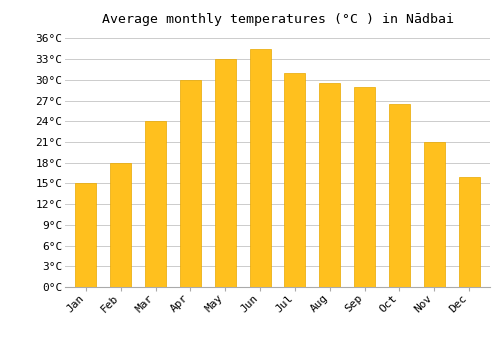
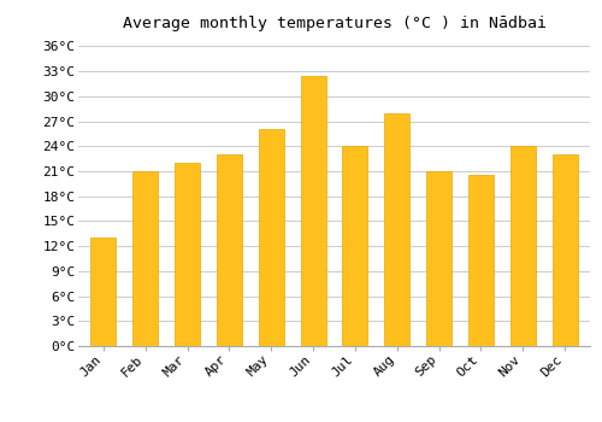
Jan: 15.0°C -> 13.0°C
Feb: 18.0°C -> 21.0°C
Mar: 24.0°C -> 22.0°C
Apr: 30.0°C -> 23.0°C
May: 33.0°C -> 26.0°C
Jun: 34.5°C -> 32.4°C
Jul: 31.0°C -> 24.0°C
Aug: 29.5°C -> 28.0°C
Sep: 29.0°C -> 21.0°C
Oct: 26.5°C -> 20.6°C
Nov: 21.0°C -> 24.0°C
Dec: 16.0°C -> 23.0°C
